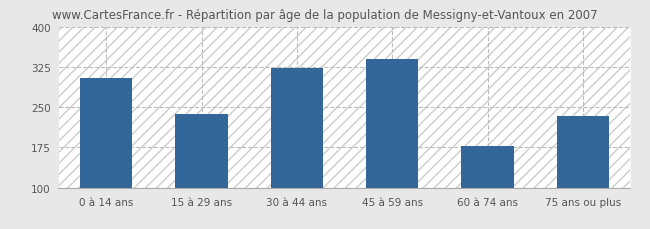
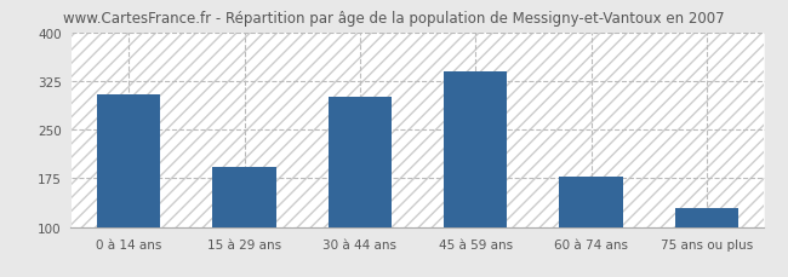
15 à 29 ans: 238 -> 192
30 à 44 ans: 322 -> 300
75 ans ou plus: 234 -> 130
